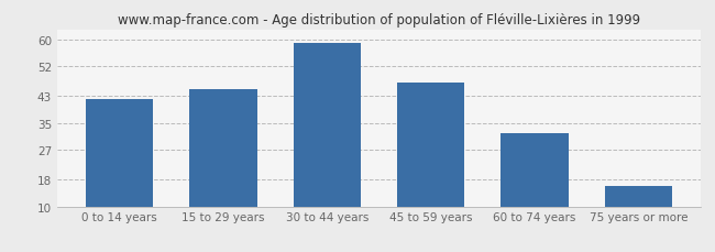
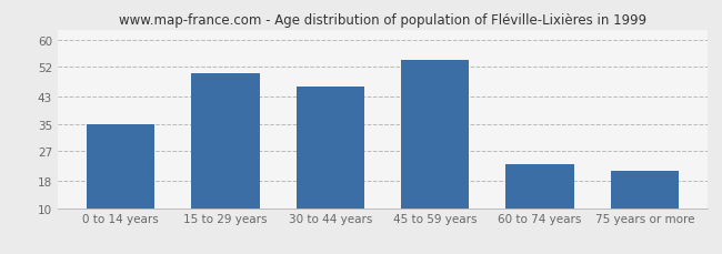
0 to 14 years: 42 -> 35
15 to 29 years: 45 -> 50
30 to 44 years: 59 -> 46
45 to 59 years: 47 -> 54
60 to 74 years: 32 -> 23
75 years or more: 16 -> 21
